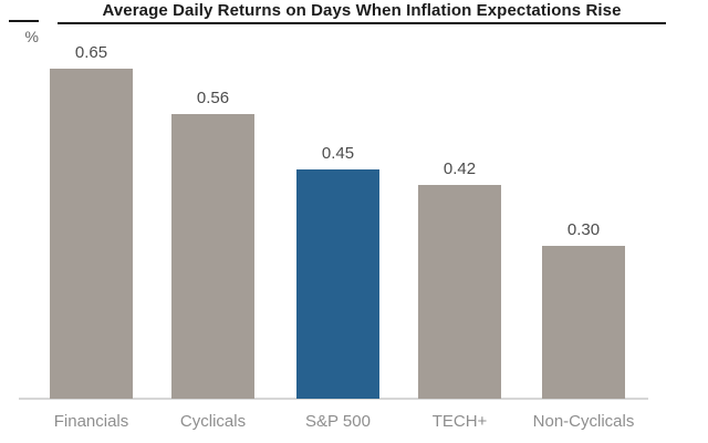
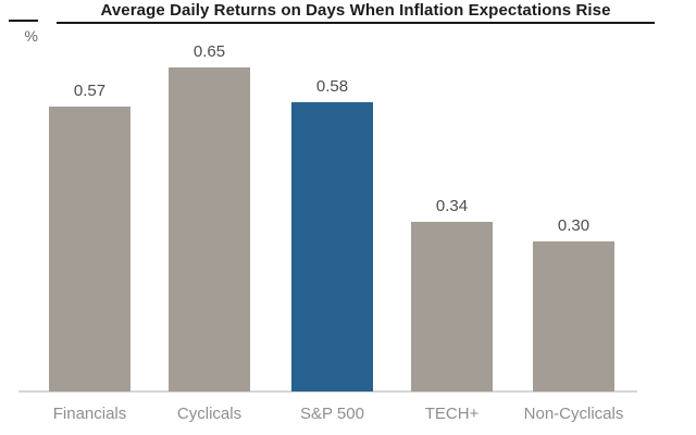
Financials: 0.65 -> 0.57
Cyclicals: 0.56 -> 0.65
S&P 500: 0.45 -> 0.58
TECH+: 0.42 -> 0.34
